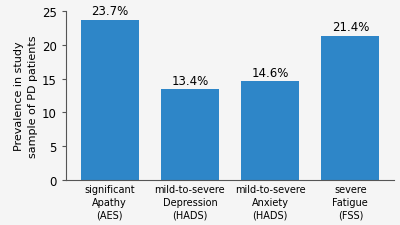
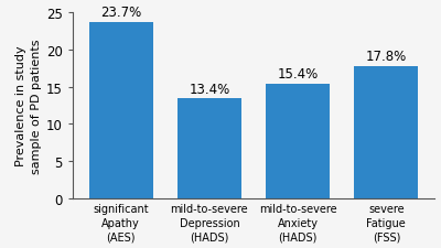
mild-to-severe Anxiety (HADS): 14.6% -> 15.4%
severe Fatigue (FSS): 21.4% -> 17.8%
